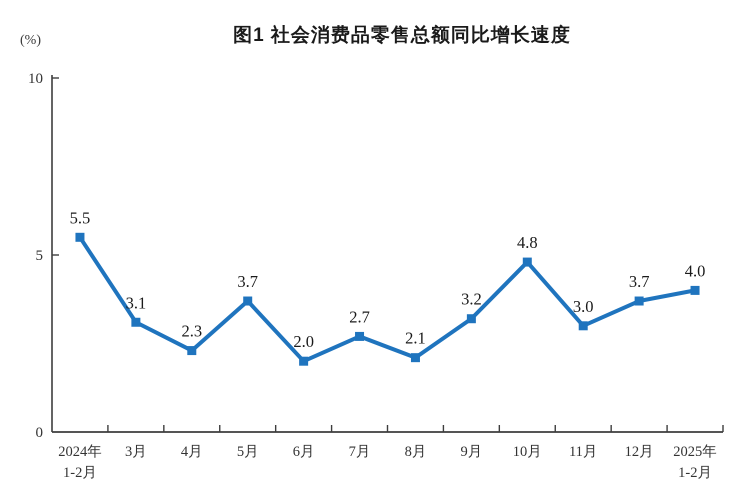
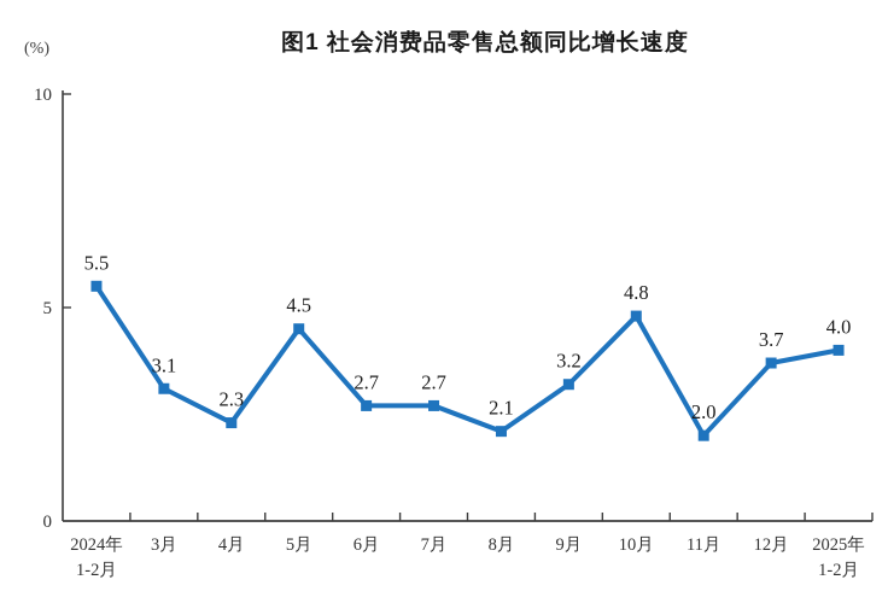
5月: 3.7 -> 4.5
6月: 2.0 -> 2.7
11月: 3.0 -> 2.0
